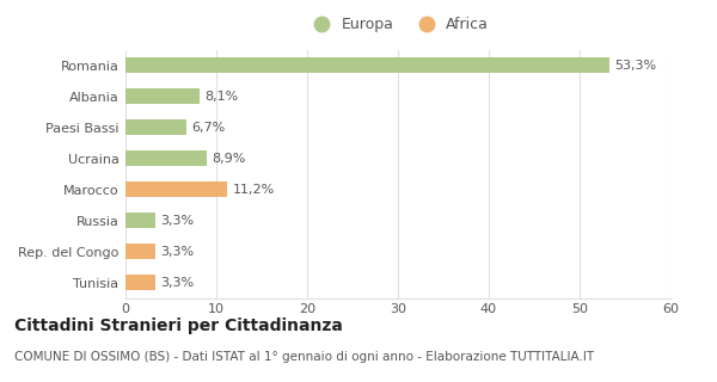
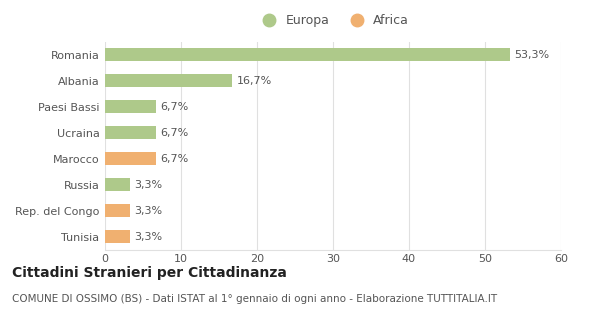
Albania: 8,1% -> 16,7%
Ucraina: 8,9% -> 6,7%
Marocco: 11,2% -> 6,7%
